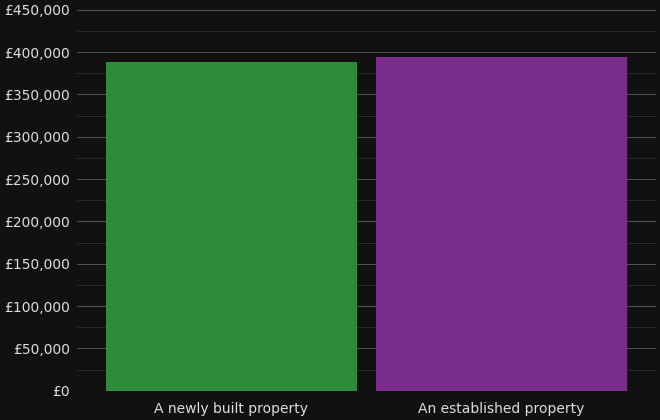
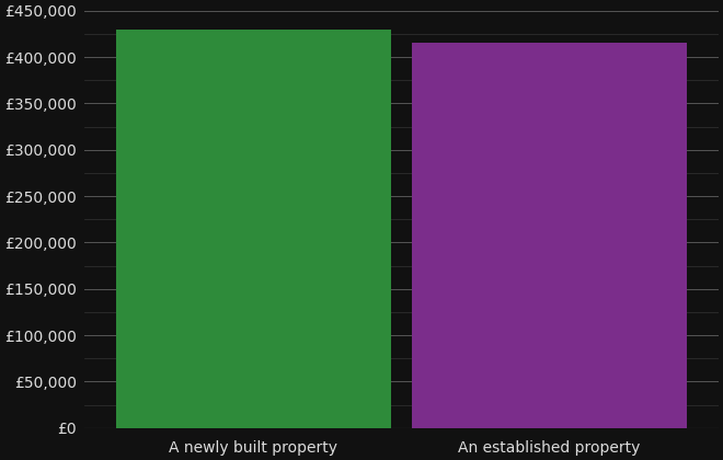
A newly built property: £388,000 -> £430,000
An established property: £394,000 -> £415,000
